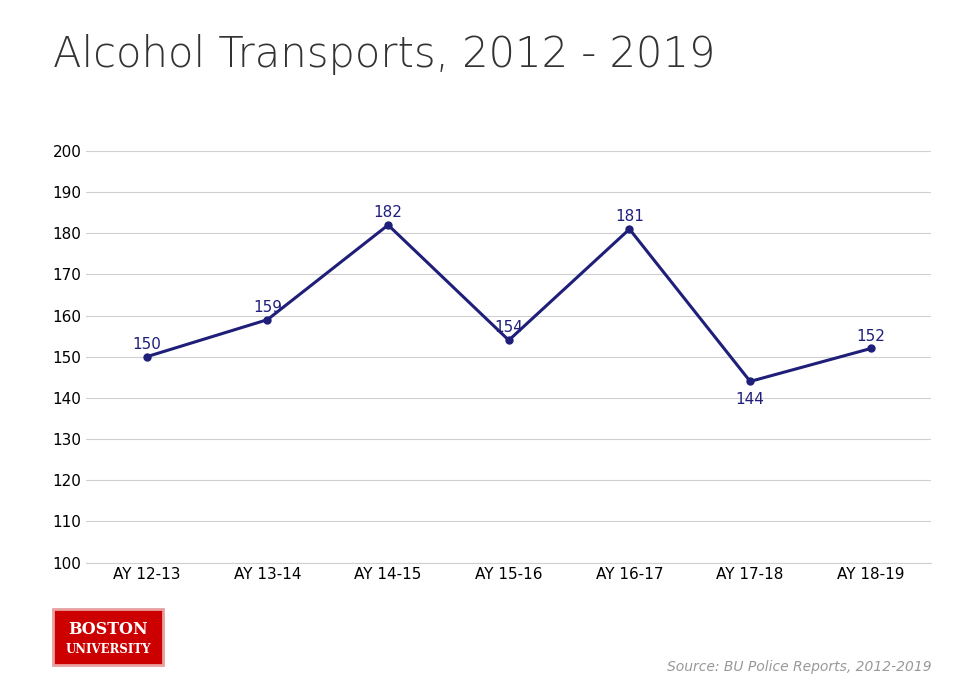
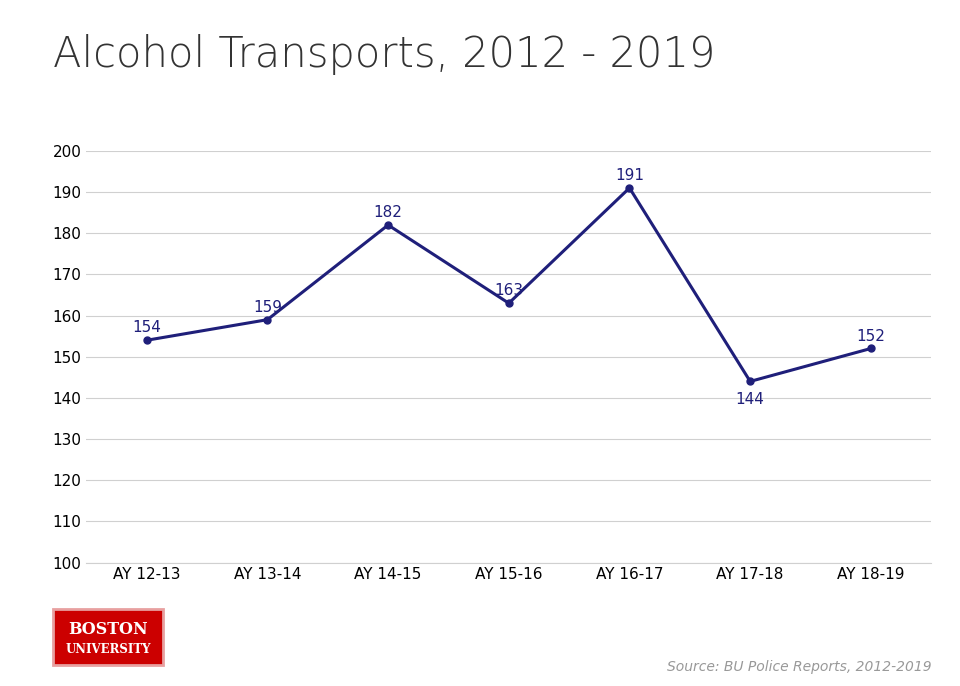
AY 12-13: 150 -> 154
AY 15-16: 154 -> 163
AY 16-17: 181 -> 191
